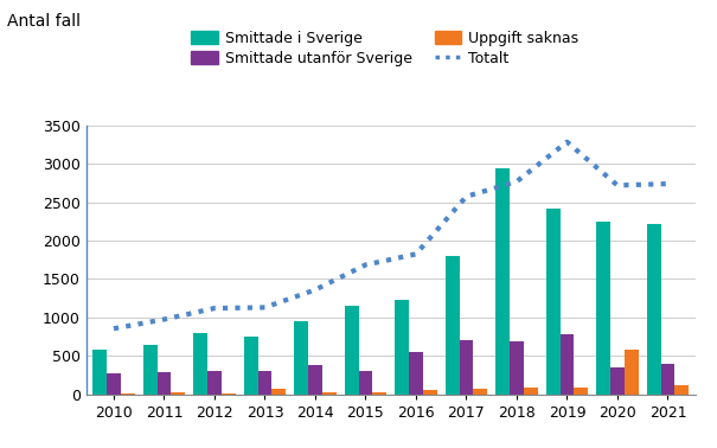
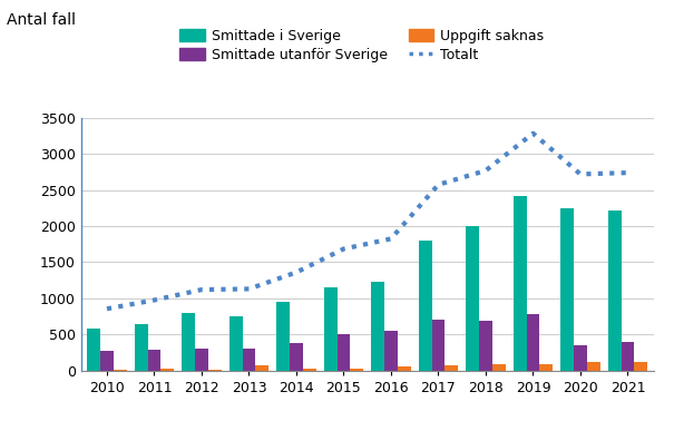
Smittade utanför Sverige/2015: 300 -> 500
Smittade i Sverige/2018: 2940 -> 2000
Uppgift saknas/2020: 580 -> 120
